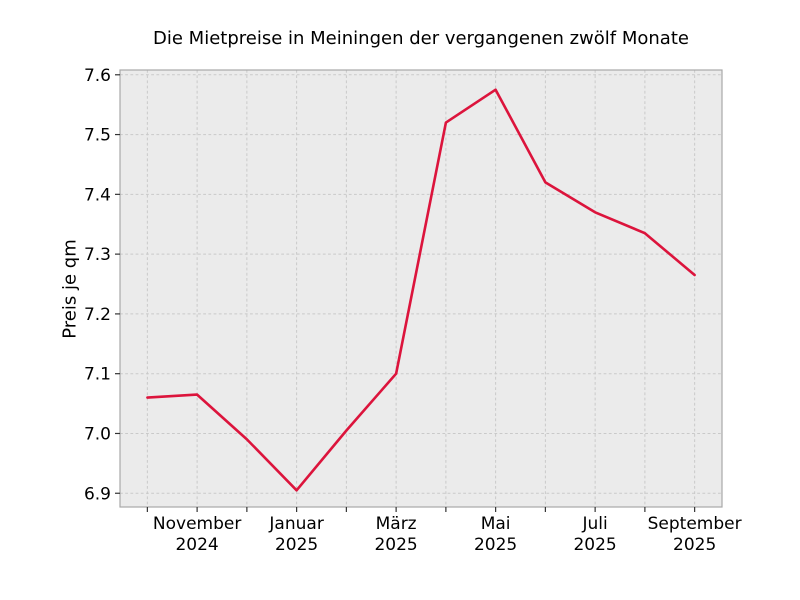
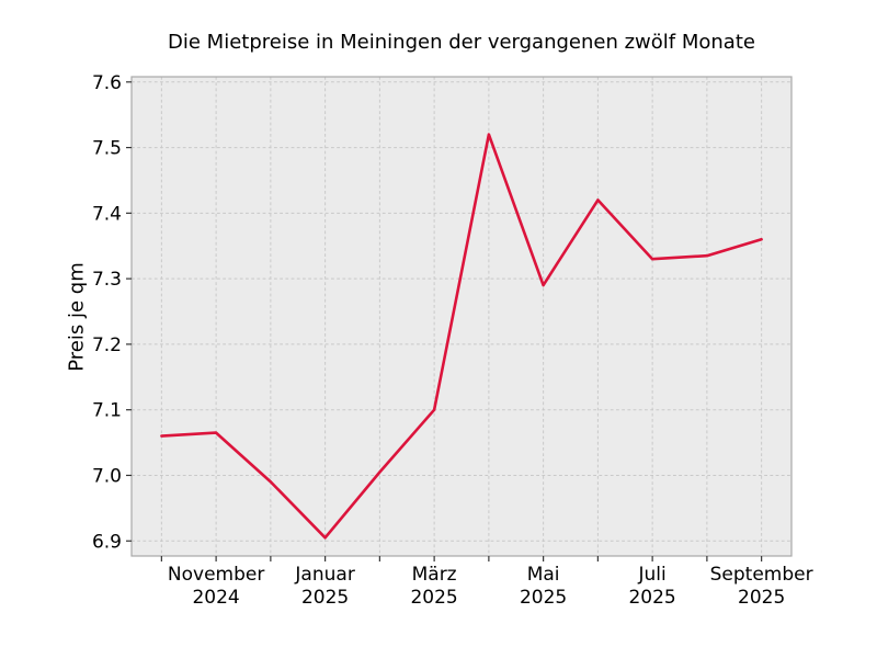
Mai 2025: 7.58 -> 7.29
Juli 2025: 7.37 -> 7.33
September 2025: 7.26 -> 7.36
